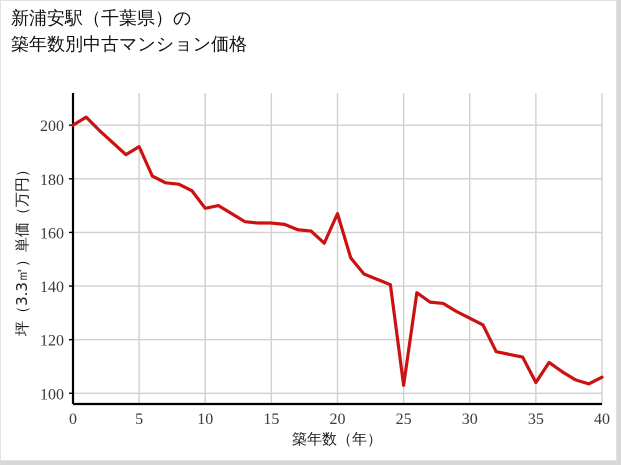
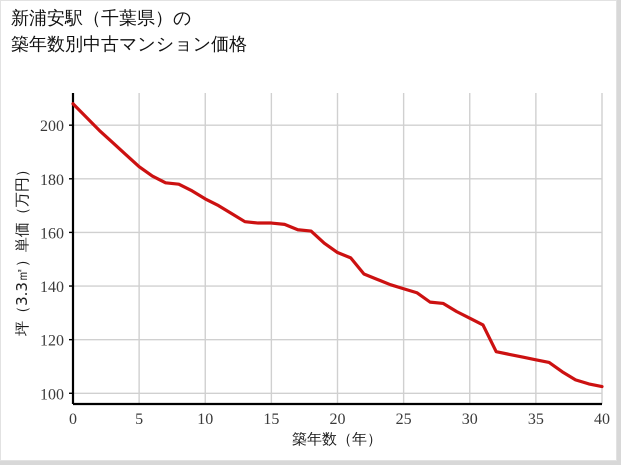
0: 200 -> 208
5: 192 -> 184
10: 169 -> 172
20: 167 -> 152
25: 103 -> 139
35: 104 -> 112
40: 106 -> 102
